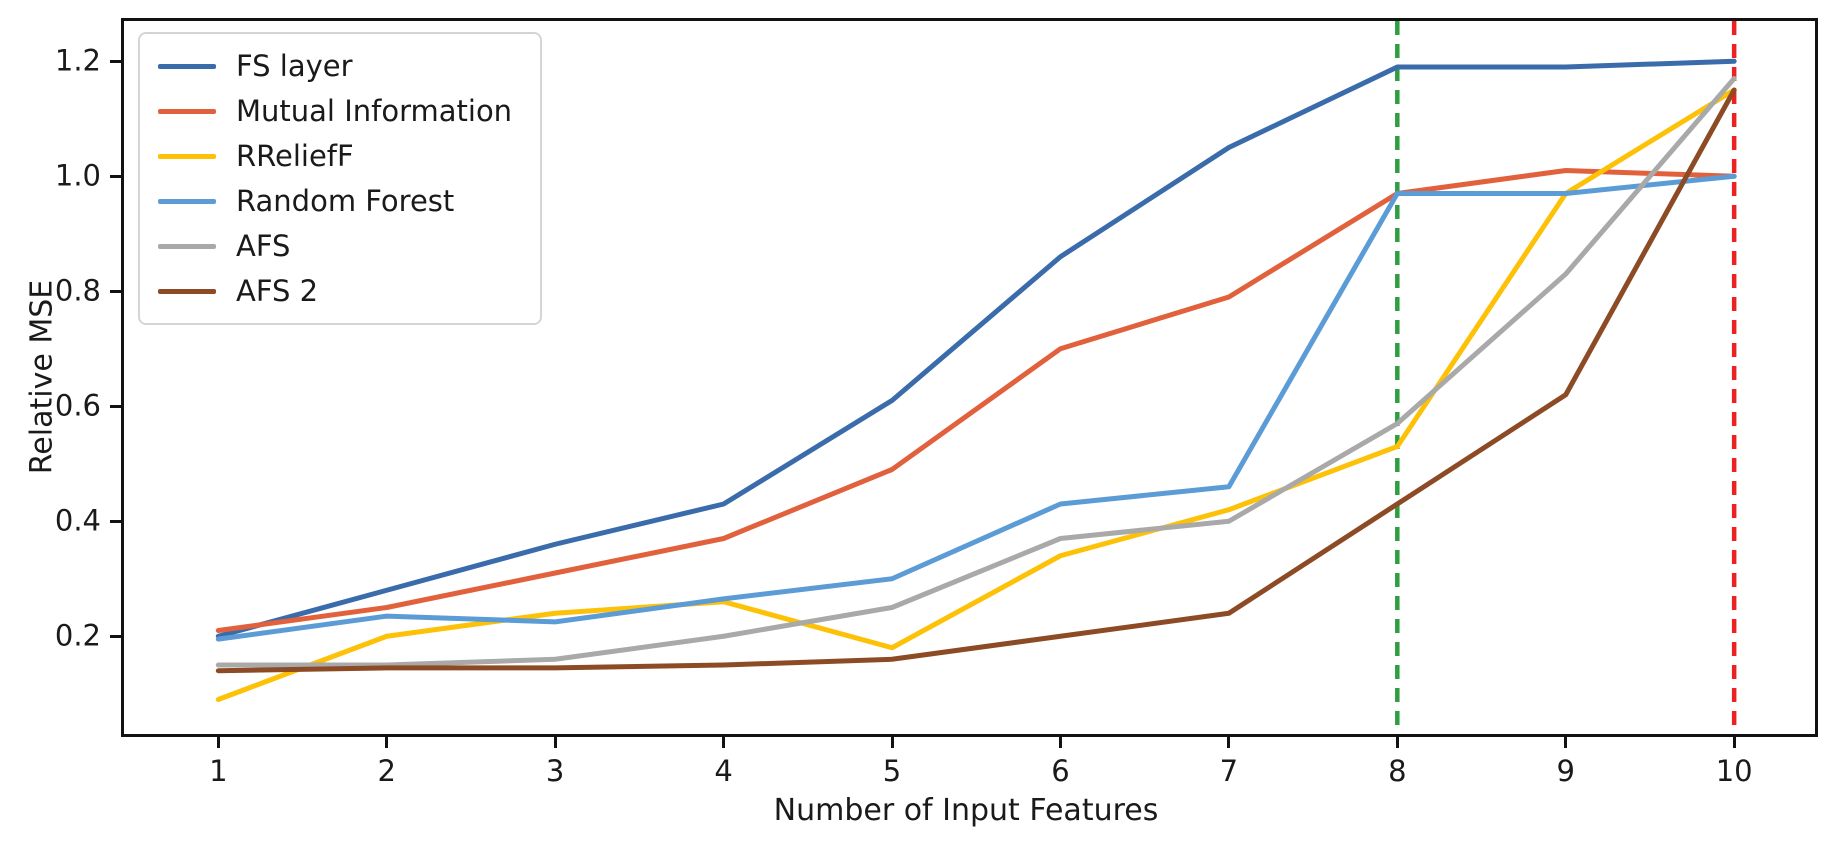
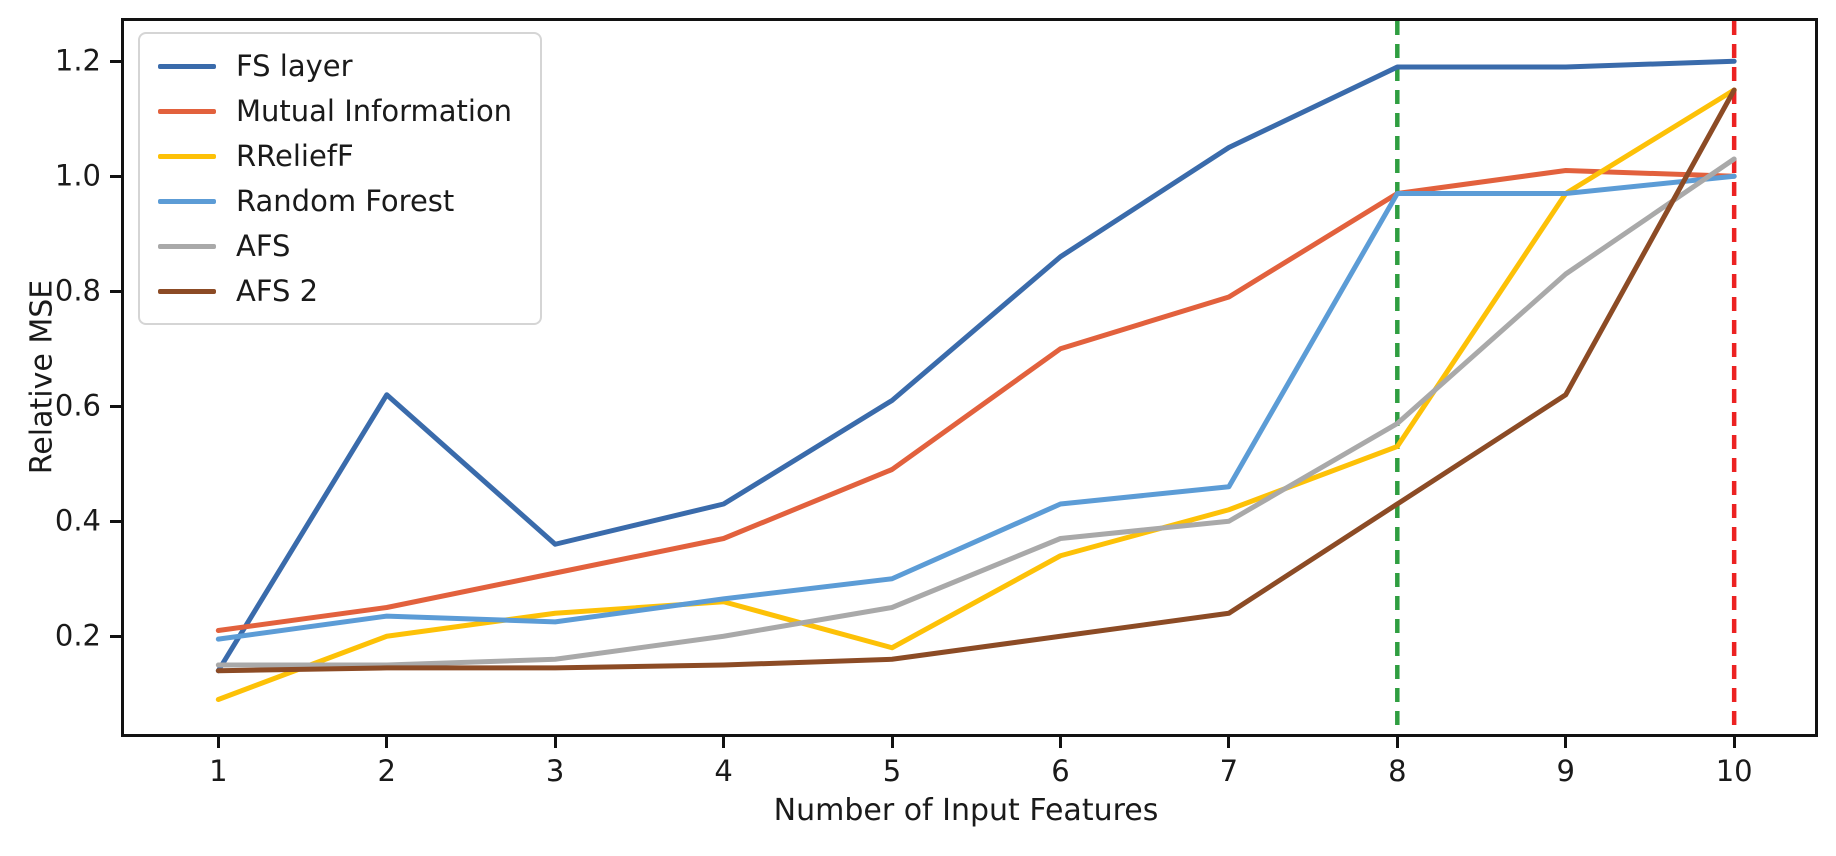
FS layer/1: 0.20 -> 0.14
FS layer/2: 0.28 -> 0.62
AFS/10: 1.17 -> 1.03
